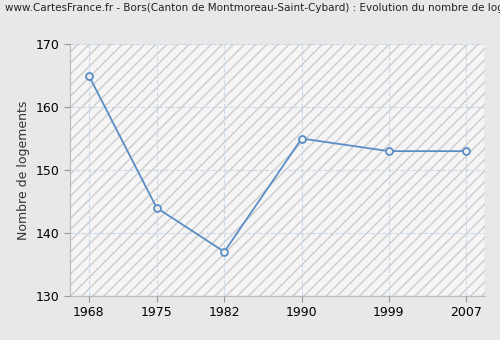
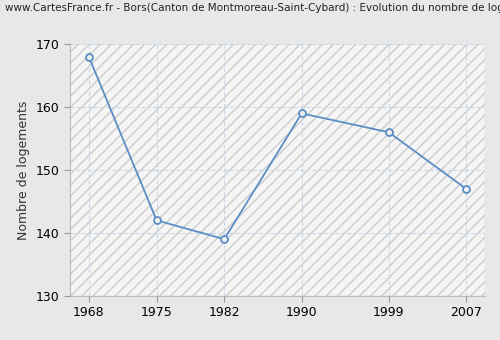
1968: 165 -> 168
1975: 144 -> 142
1982: 137 -> 139
1990: 155 -> 159
1999: 153 -> 156
2007: 153 -> 147
